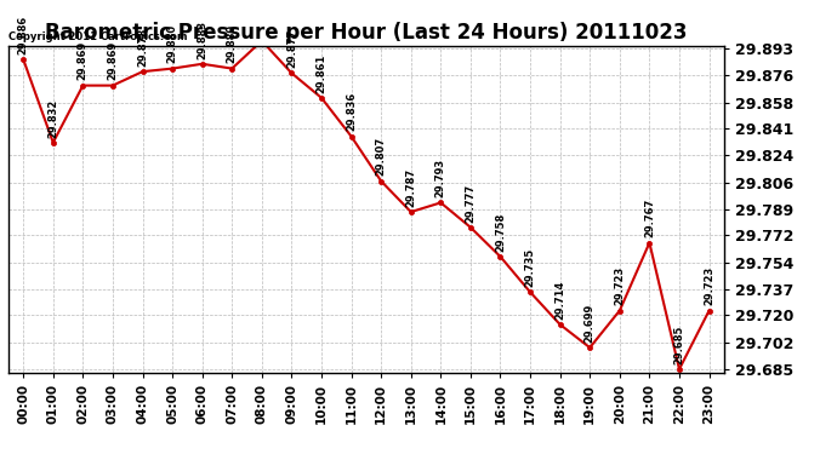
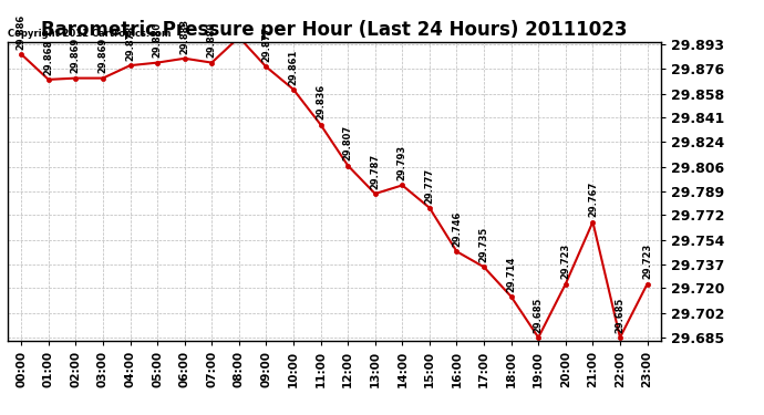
01:00: 29.832 -> 29.868
16:00: 29.758 -> 29.746
19:00: 29.699 -> 29.685
